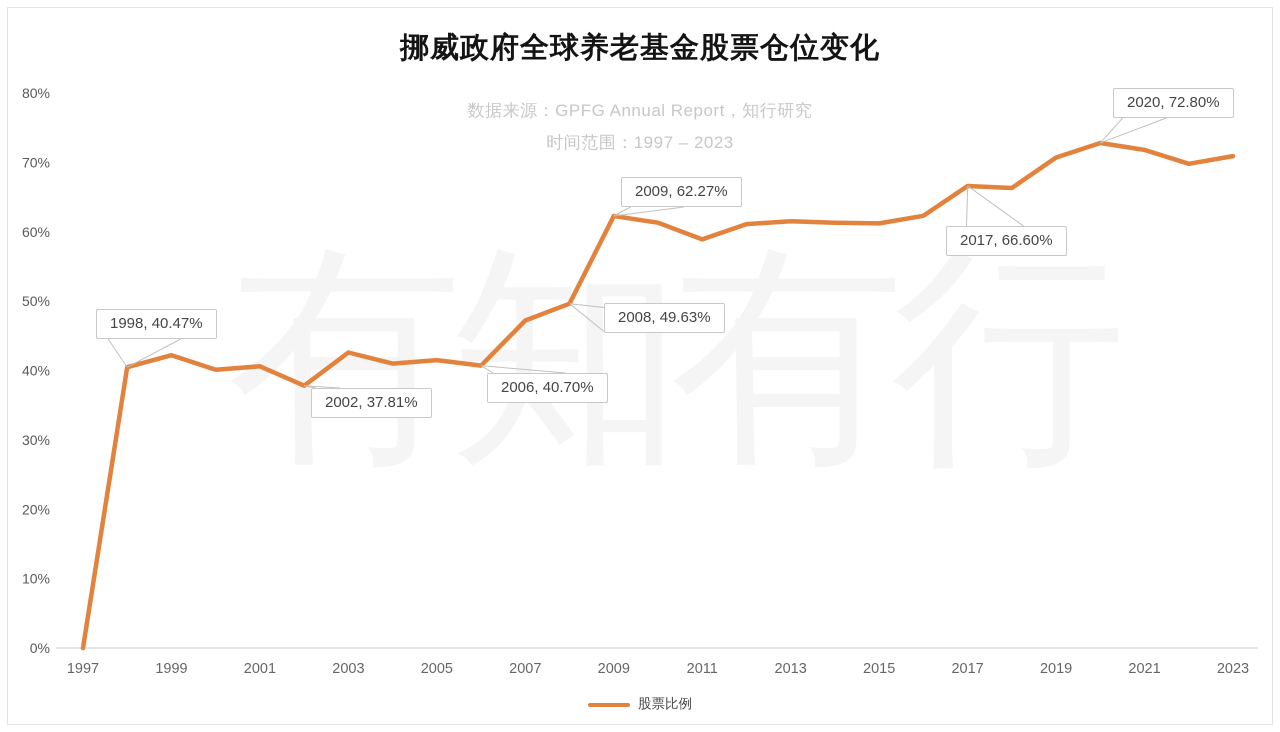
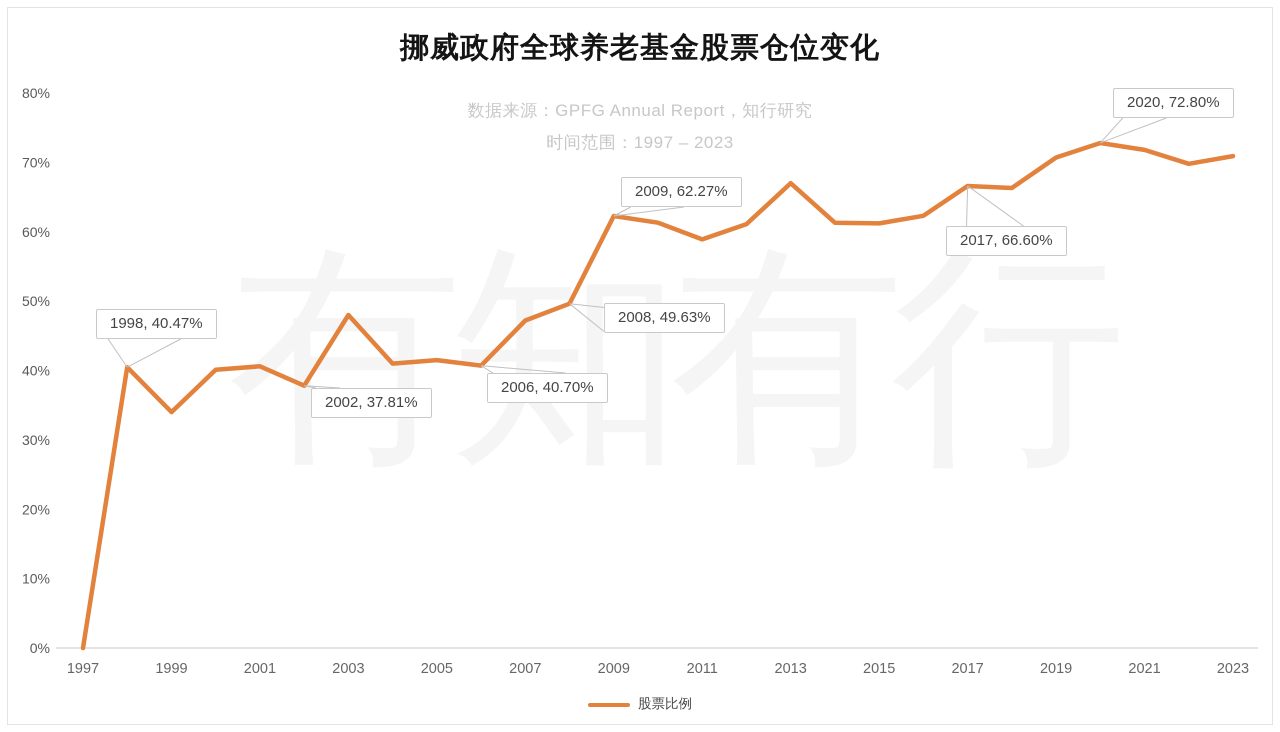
1999: 42% -> 34%
2003: 43% -> 48%
2013: 62% -> 67%
